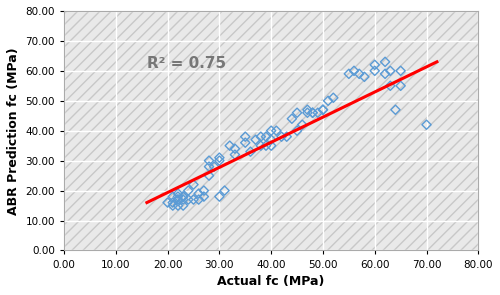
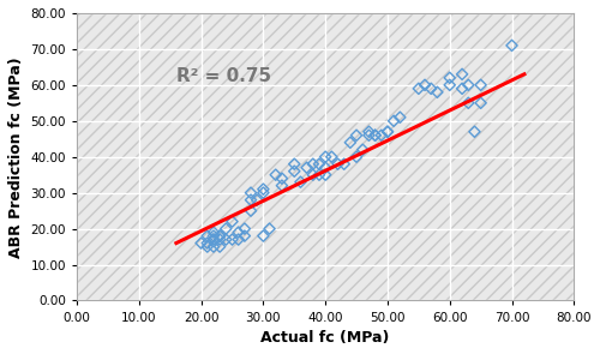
70.00: 42 -> 71
